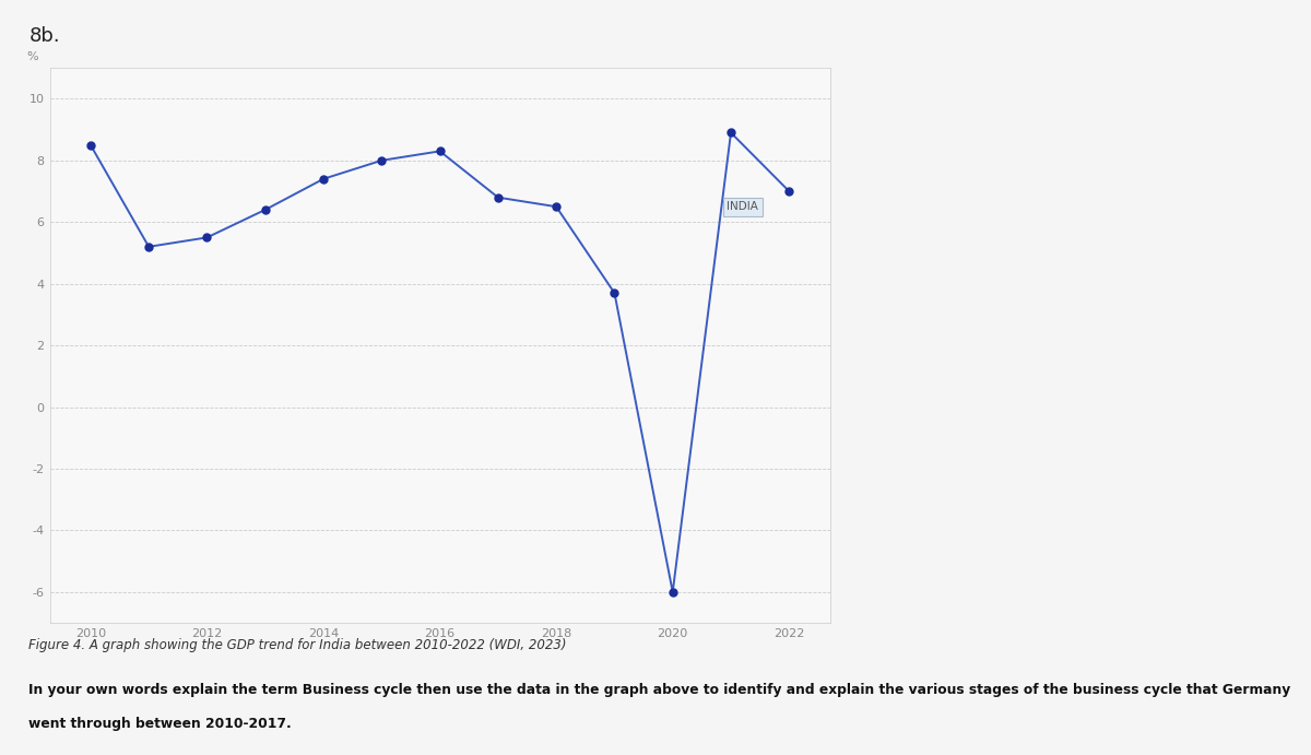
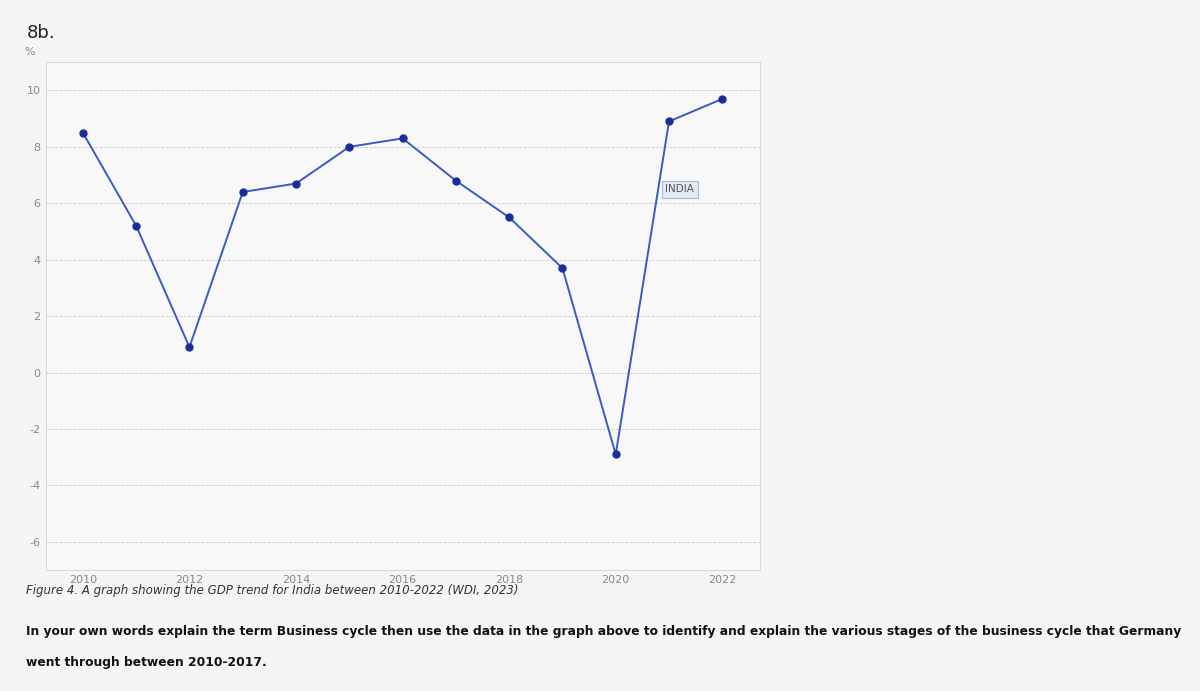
2012: 5.5 -> 0.9
2014: 7.4 -> 6.7
2018: 6.5 -> 5.5
2020: -6.0 -> -2.9
2022: 7.0 -> 9.7
